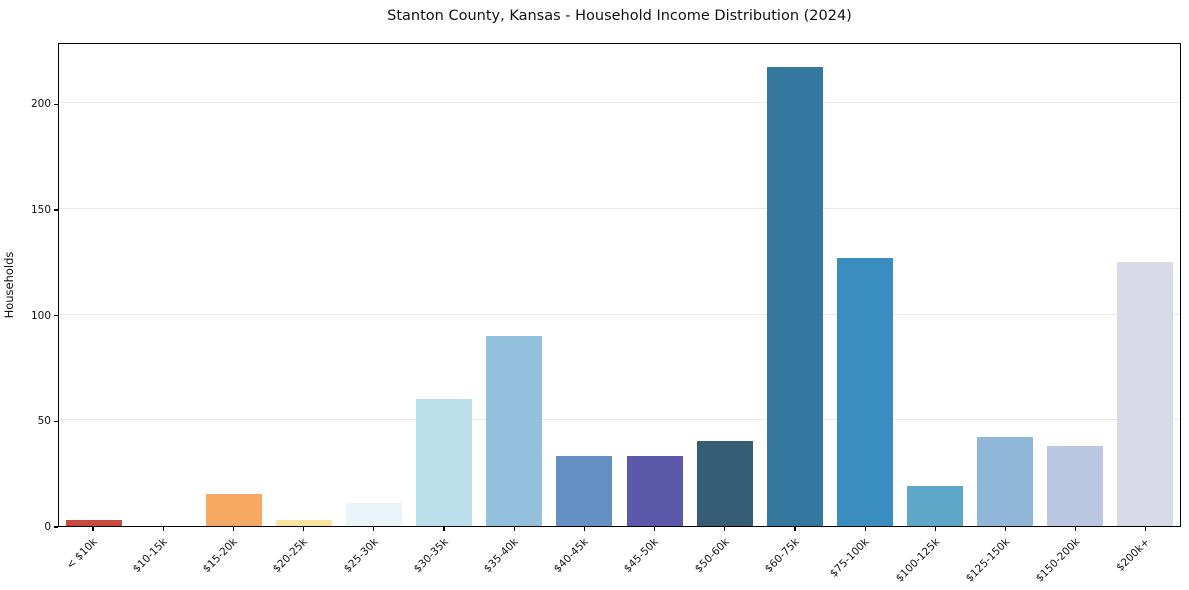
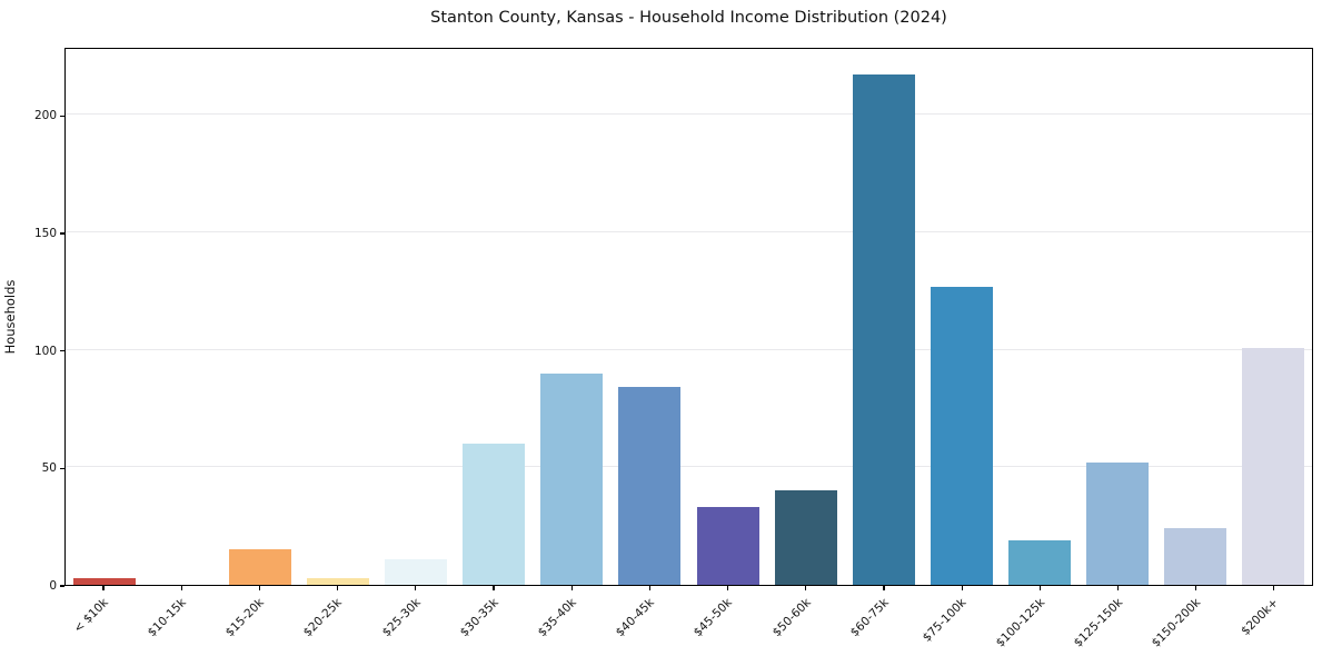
$40-45k: 33 -> 84
$125-150k: 42 -> 52
$150-200k: 38 -> 24
$200k+: 125 -> 101
